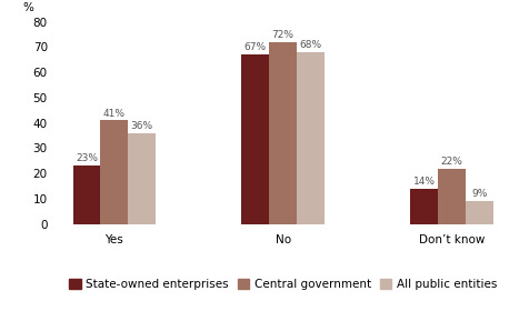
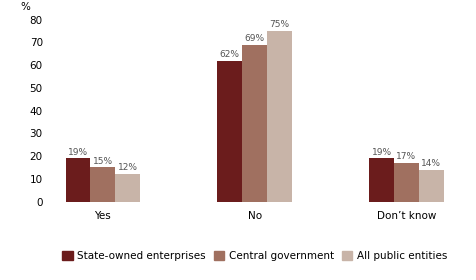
State-owned enterprises/Yes: 23% -> 19%
Central government/Yes: 41% -> 15%
All public entities/Yes: 36% -> 12%
State-owned enterprises/No: 67% -> 62%
Central government/No: 72% -> 69%
All public entities/No: 68% -> 75%
State-owned enterprises/Don’t know: 14% -> 19%
Central government/Don’t know: 22% -> 17%
All public entities/Don’t know: 9% -> 14%
